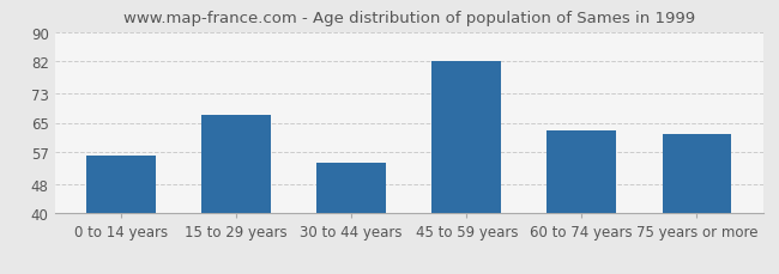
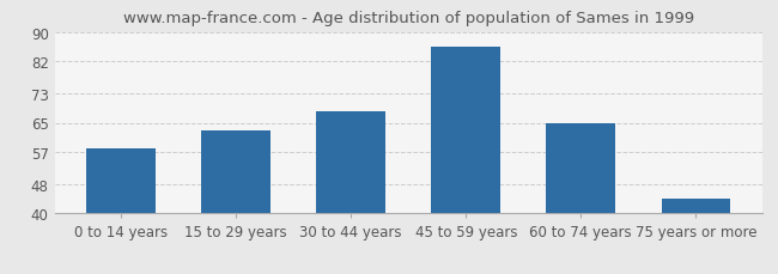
0 to 14 years: 56 -> 58
15 to 29 years: 67 -> 63
30 to 44 years: 54 -> 68
45 to 59 years: 82 -> 86
60 to 74 years: 63 -> 65
75 years or more: 62 -> 44
